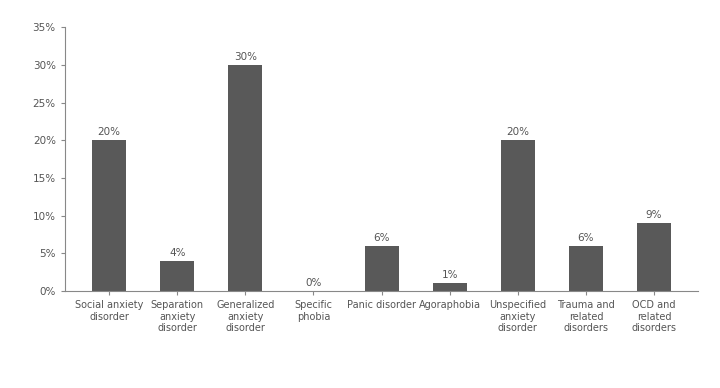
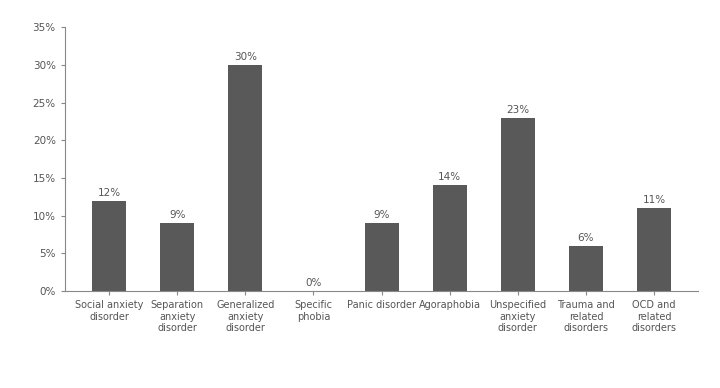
Social anxiety disorder: 20% -> 12%
Separation anxiety disorder: 4% -> 9%
Panic disorder: 6% -> 9%
Agoraphobia: 1% -> 14%
Unspecified anxiety disorder: 20% -> 23%
OCD and related disorders: 9% -> 11%
